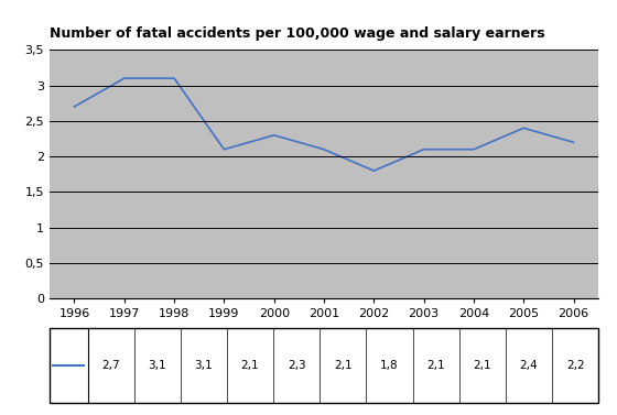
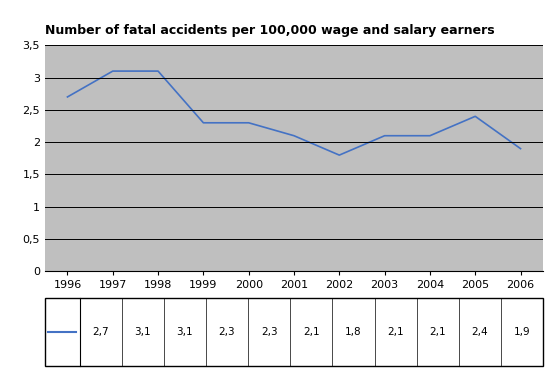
1999: 2,1 -> 2,3
2006: 2,2 -> 1,9
